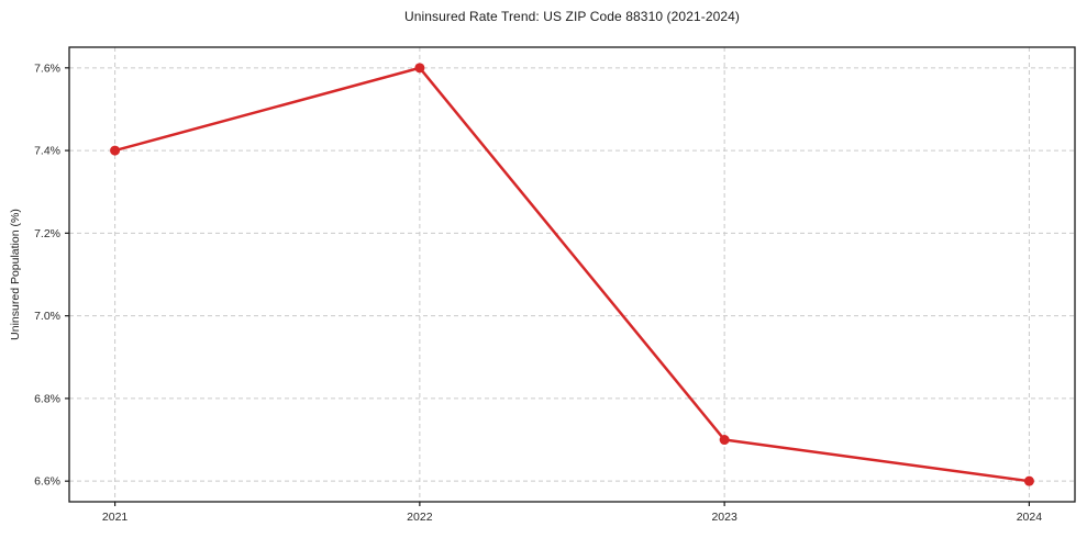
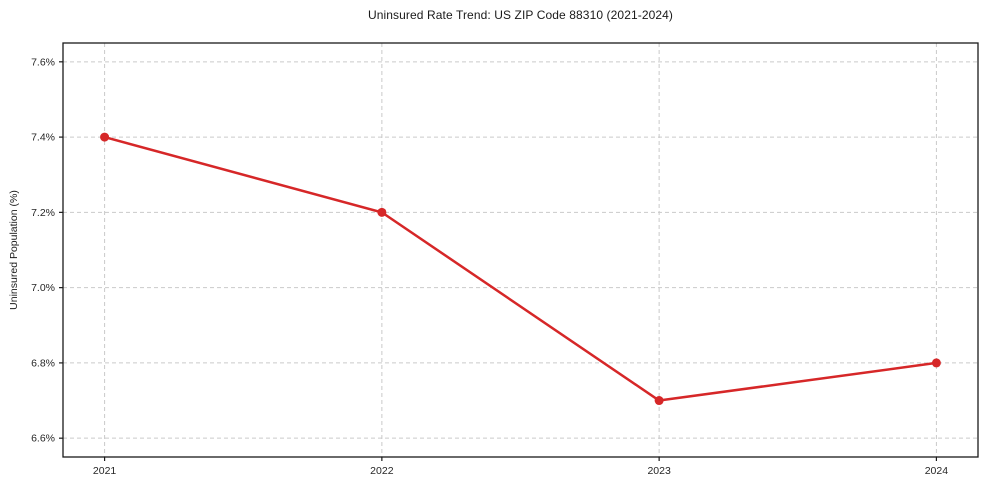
2022: 7.6% -> 7.2%
2024: 6.6% -> 6.8%
